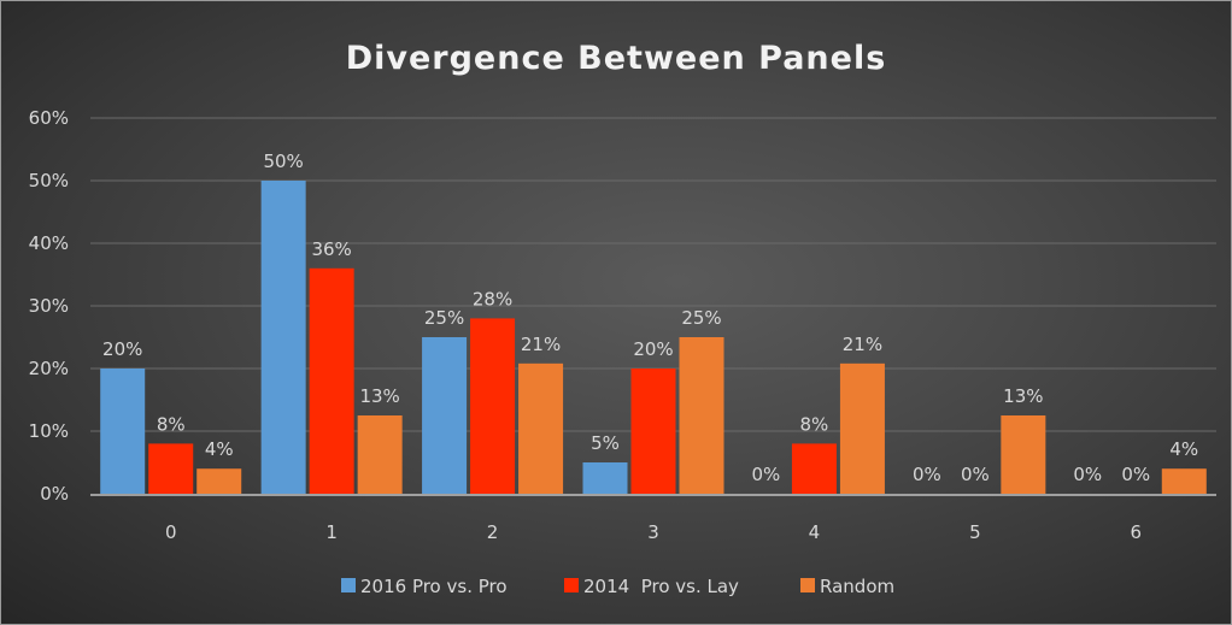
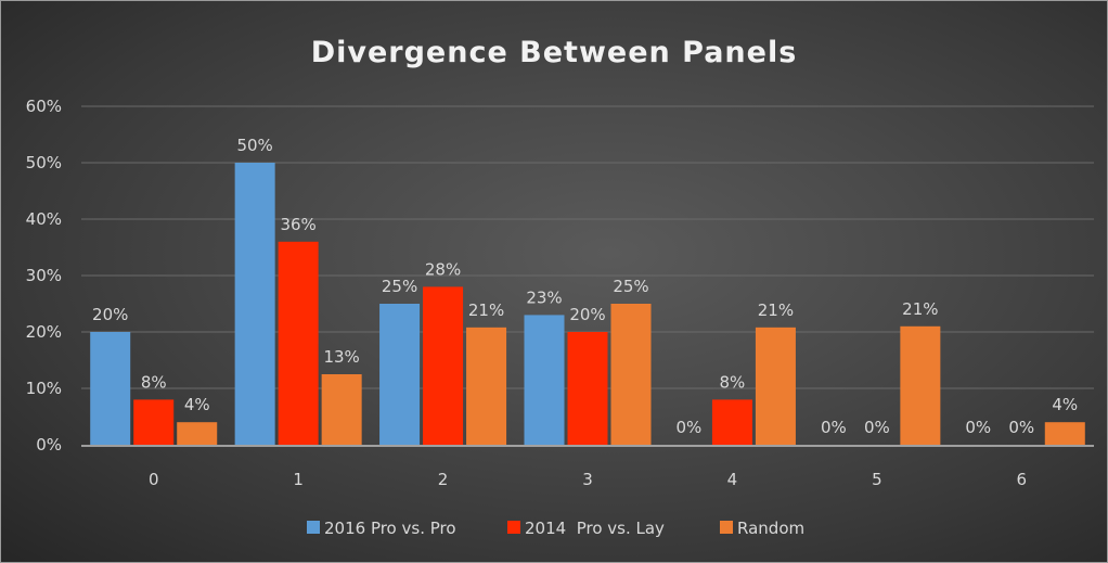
2016 Pro vs. Pro/3: 5% -> 23%
Random/5: 13% -> 21%
